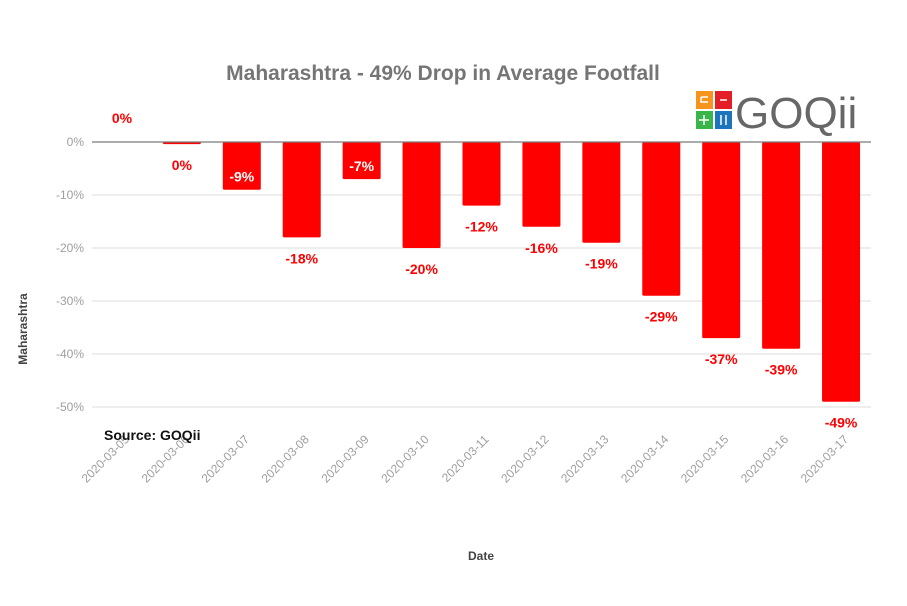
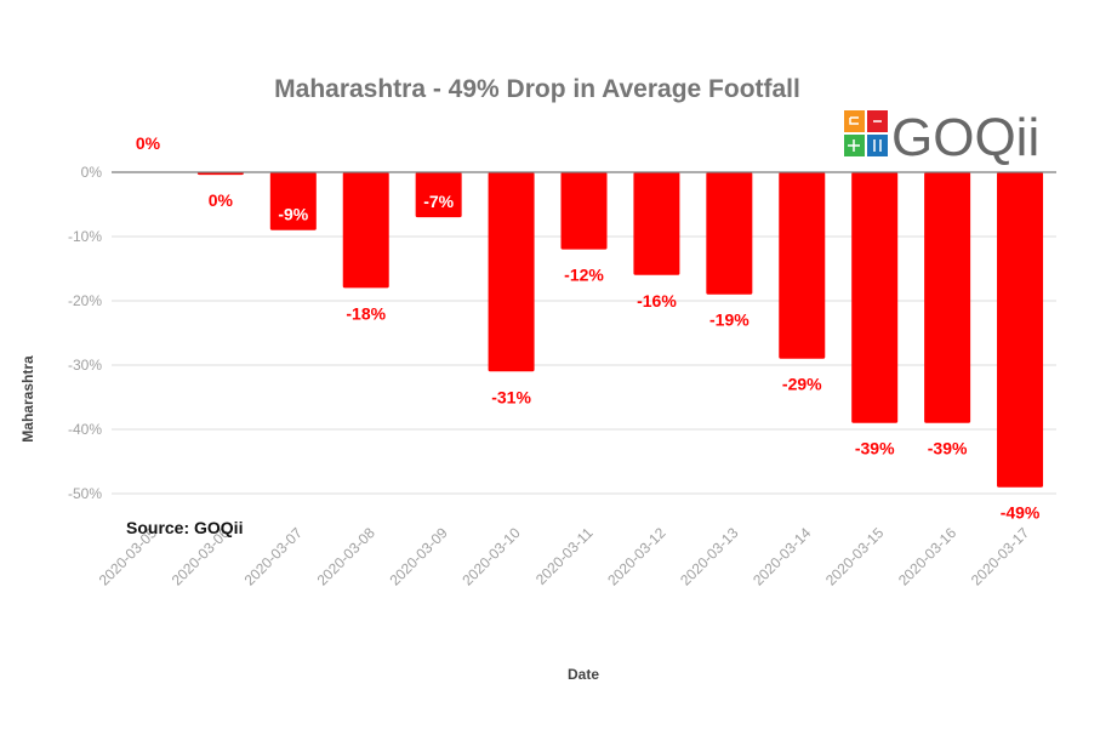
2020-03-10: -20% -> -31%
2020-03-15: -37% -> -39%
